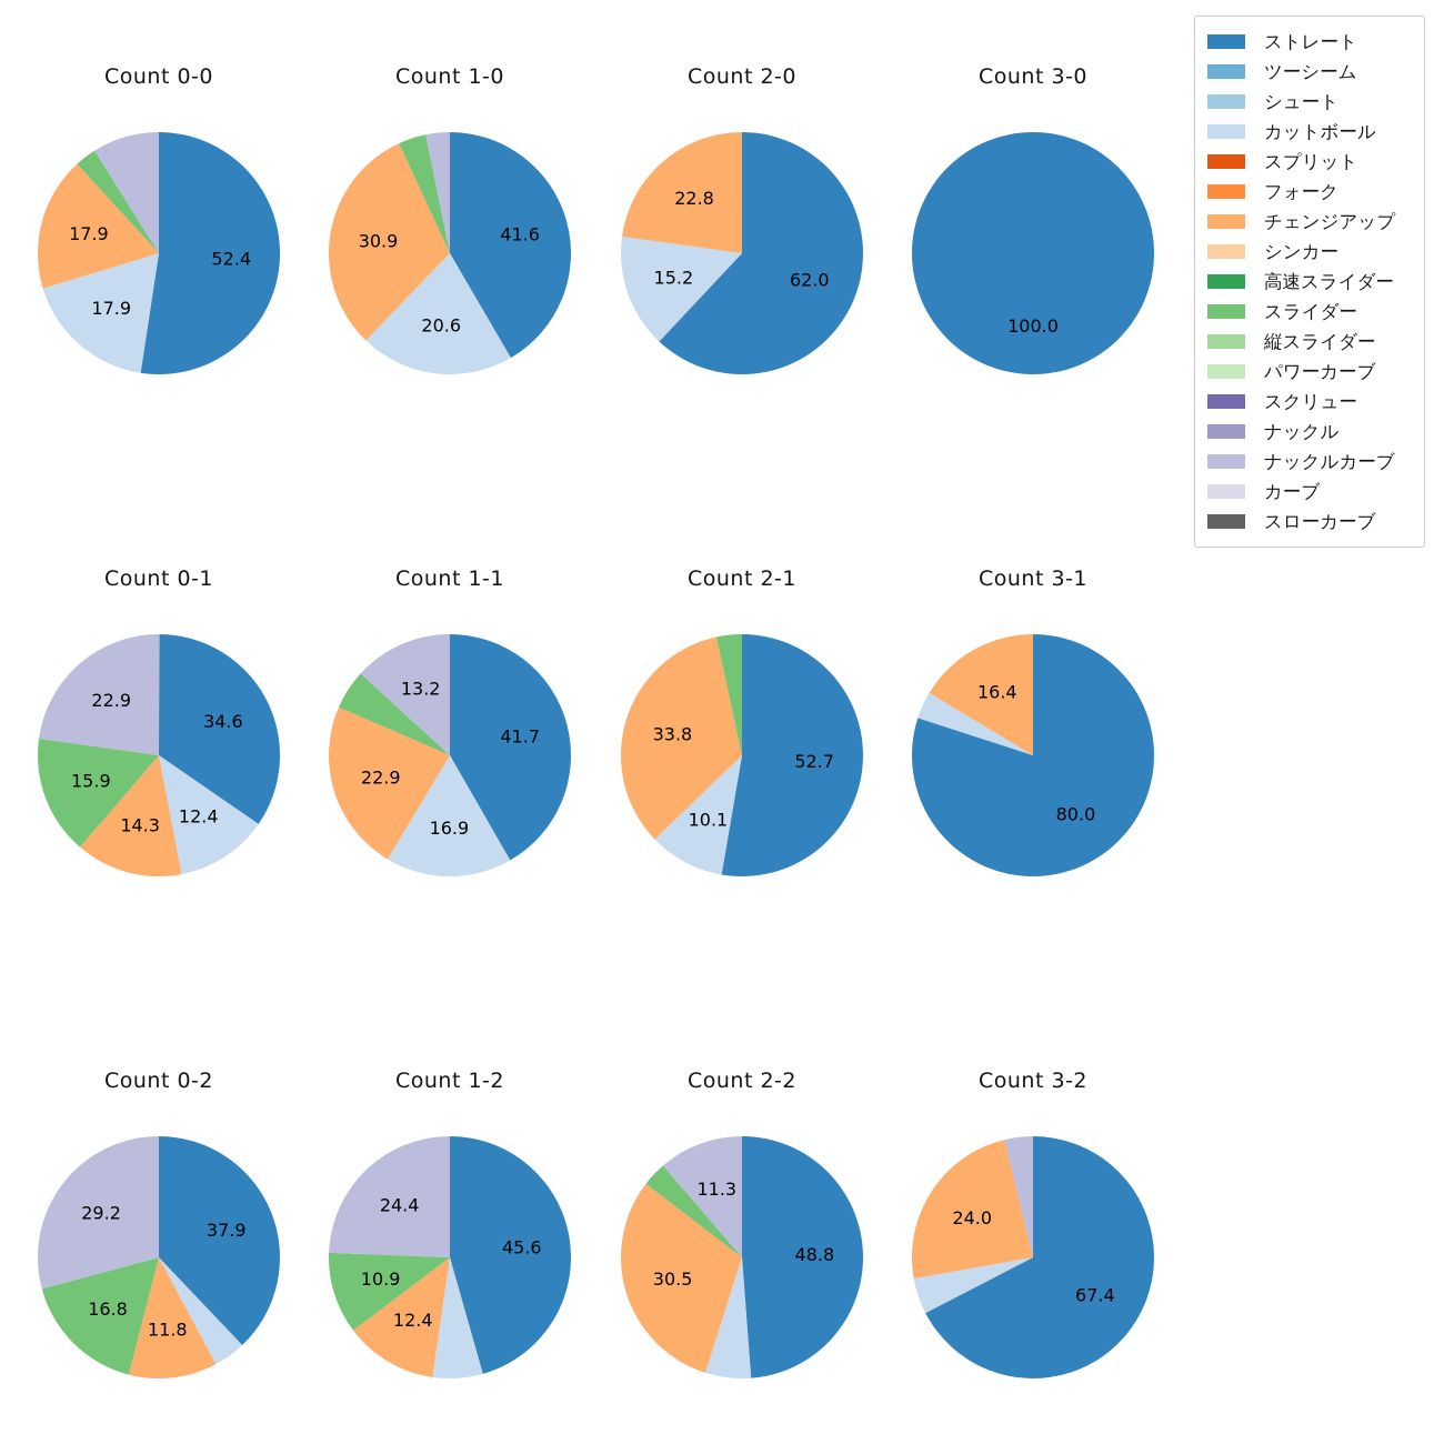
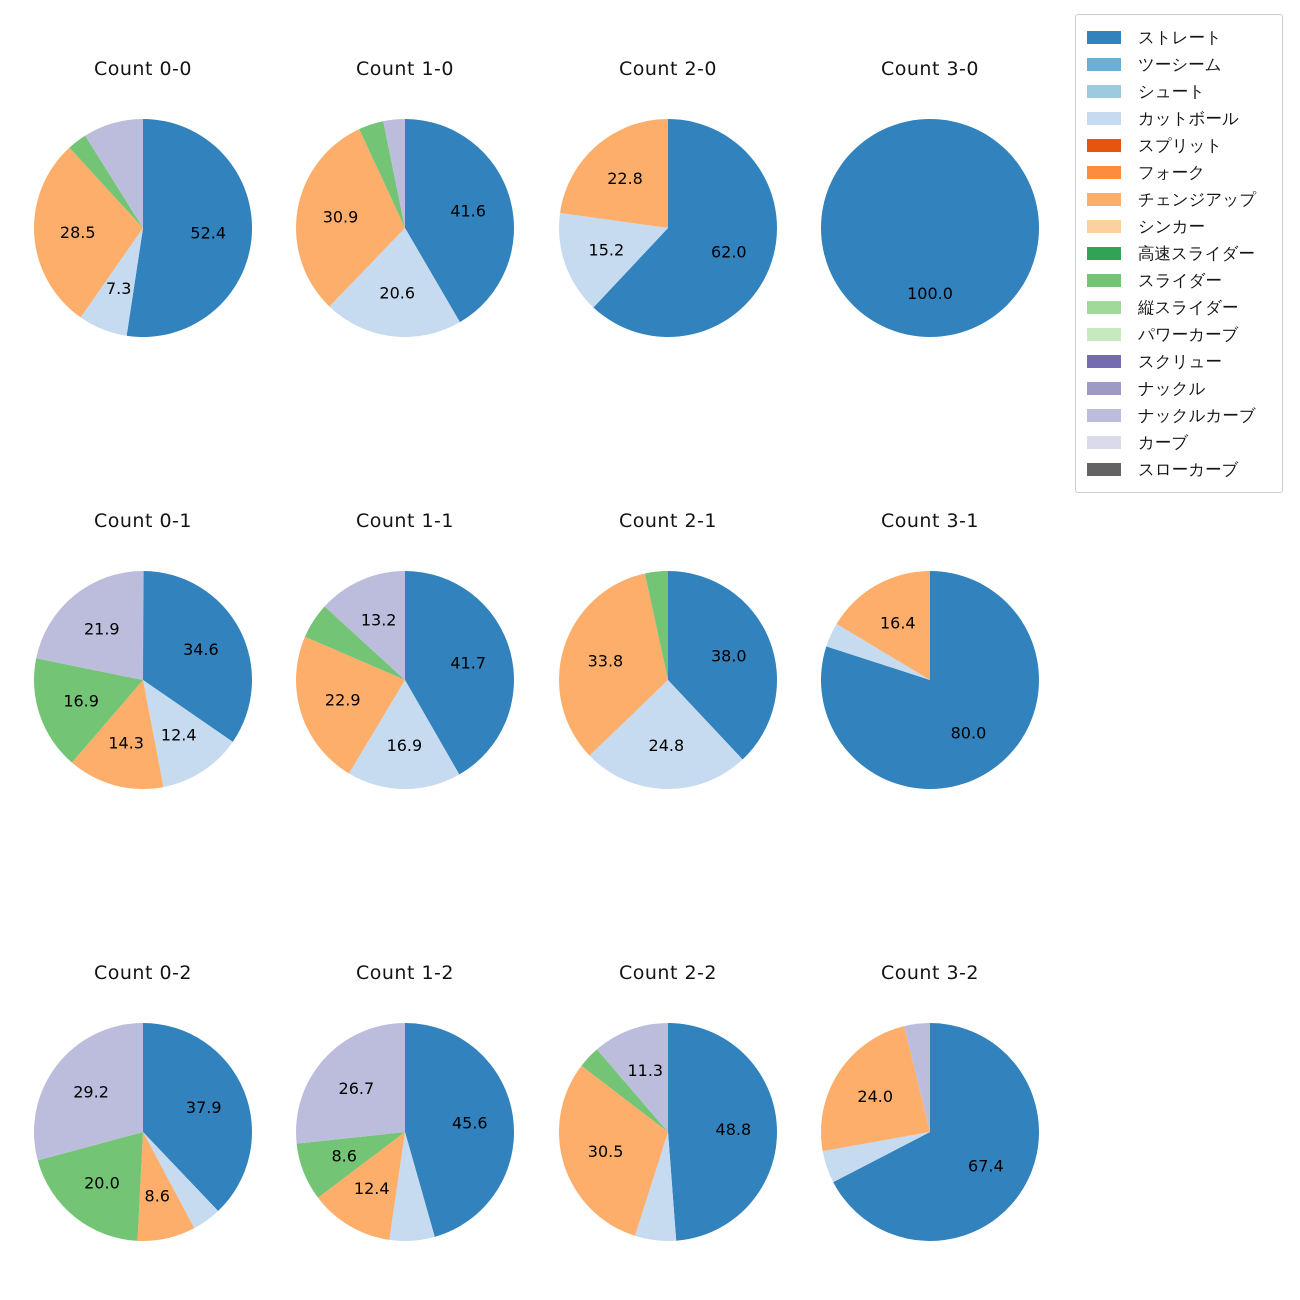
Count 0-0/カットボール: 17.9 -> 7.3
Count 0-0/チェンジアップ: 17.9 -> 28.5
Count 0-1/スライダー: 15.9 -> 16.9
Count 0-1/ナックルカーブ: 22.9 -> 21.9
Count 2-1/ストレート: 52.7 -> 38.0
Count 2-1/カットボール: 10.1 -> 24.8
Count 0-2/チェンジアップ: 11.8 -> 8.6
Count 0-2/スライダー: 16.8 -> 20.0
Count 1-2/スライダー: 10.9 -> 8.6
Count 1-2/ナックルカーブ: 24.4 -> 26.7
